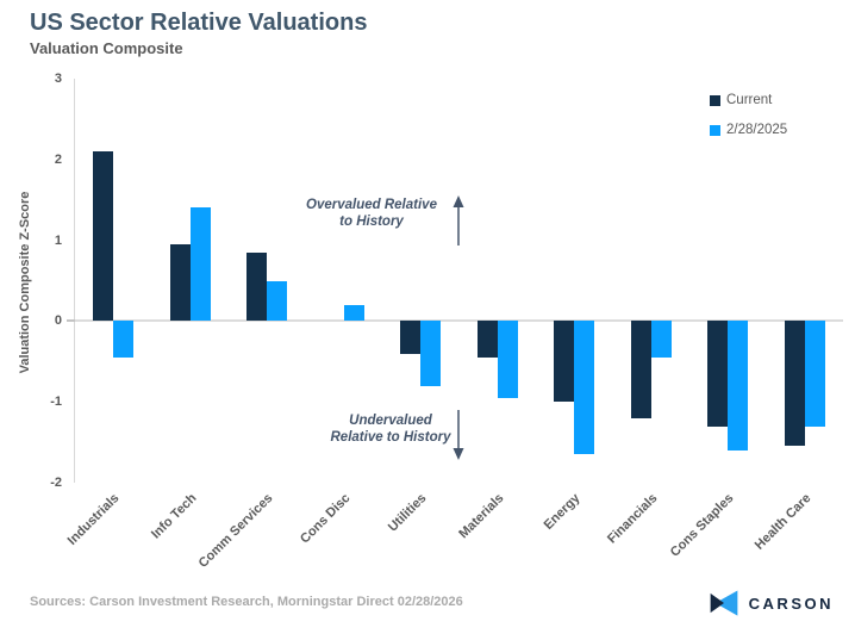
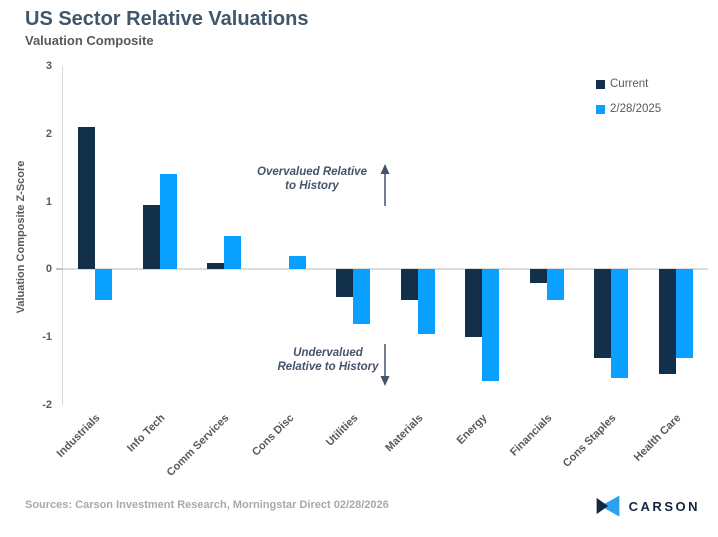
Current/Comm Services: 0.8 -> 0.1
Current/Financials: -1.2 -> -0.2
